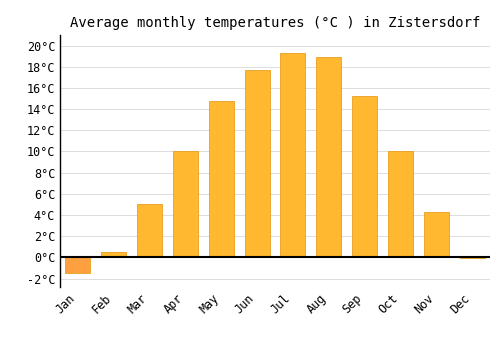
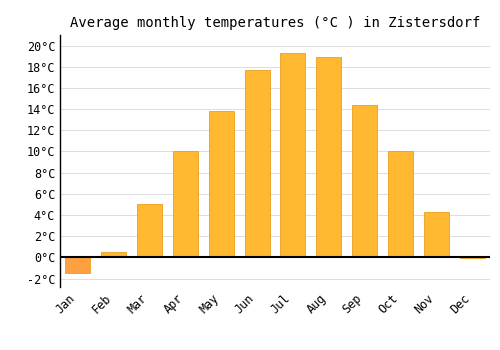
May: 14.8°C -> 13.8°C
Sep: 15.2°C -> 14.4°C
